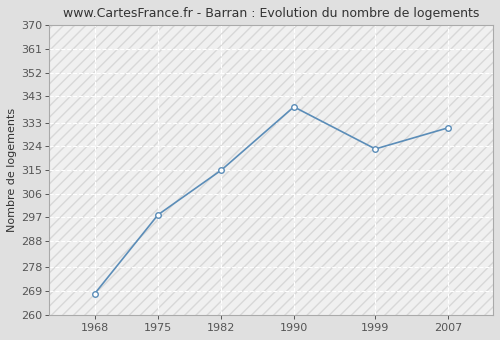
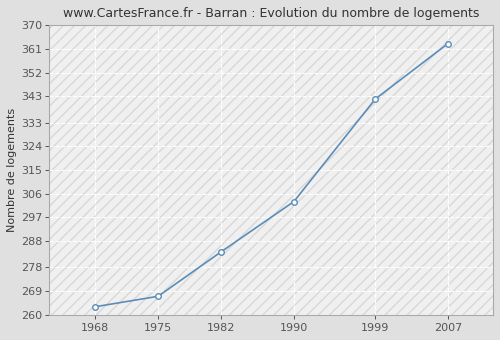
1968: 268 -> 263
1975: 298 -> 267
1982: 315 -> 284
1990: 339 -> 303
1999: 323 -> 342
2007: 331 -> 363
